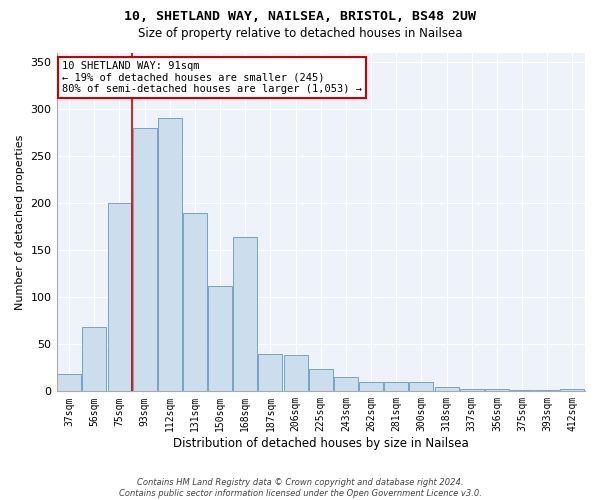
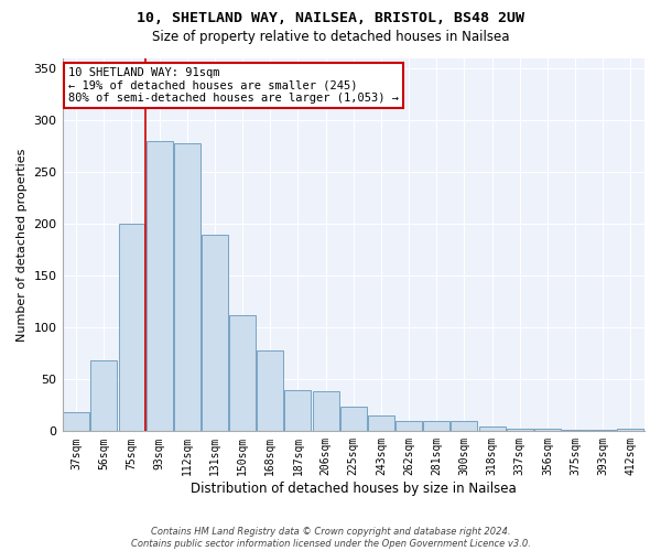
112sqm: 290 -> 278
168sqm: 164 -> 78
